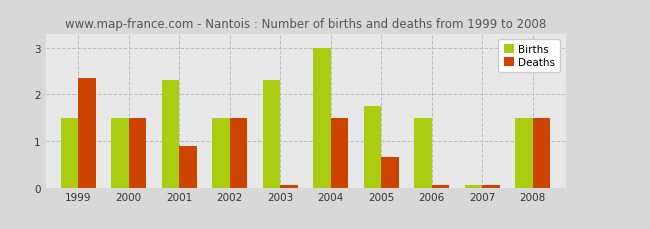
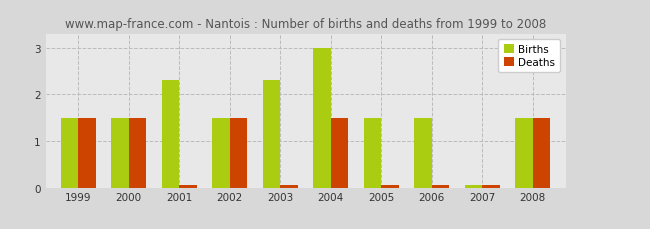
Deaths/1999: 2.35 -> 1.50
Deaths/2001: 0.90 -> 0.05
Births/2005: 1.75 -> 1.50
Deaths/2005: 0.65 -> 0.05
